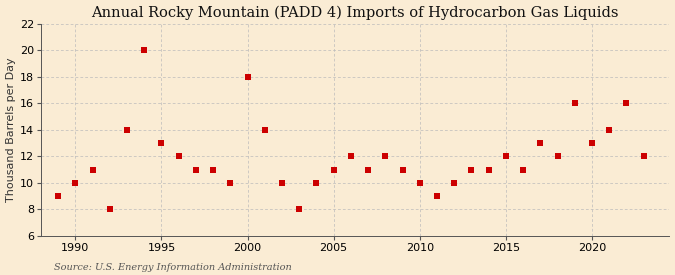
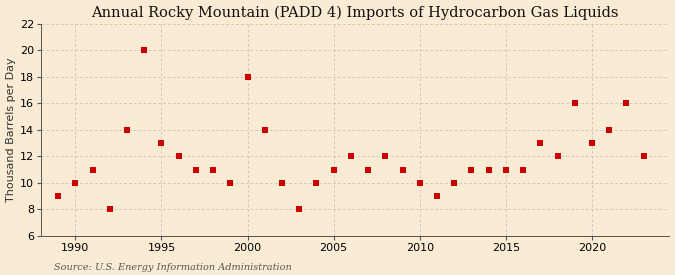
2015: 12 -> 11
